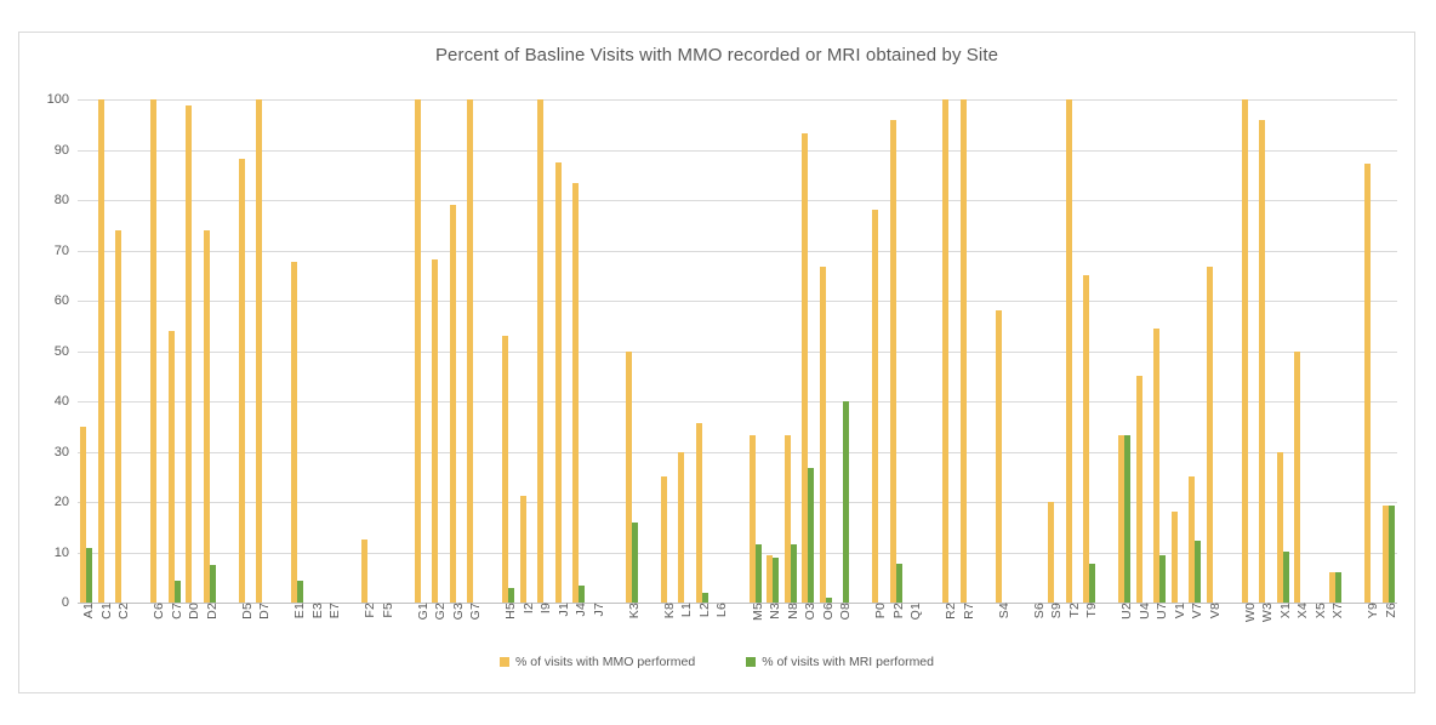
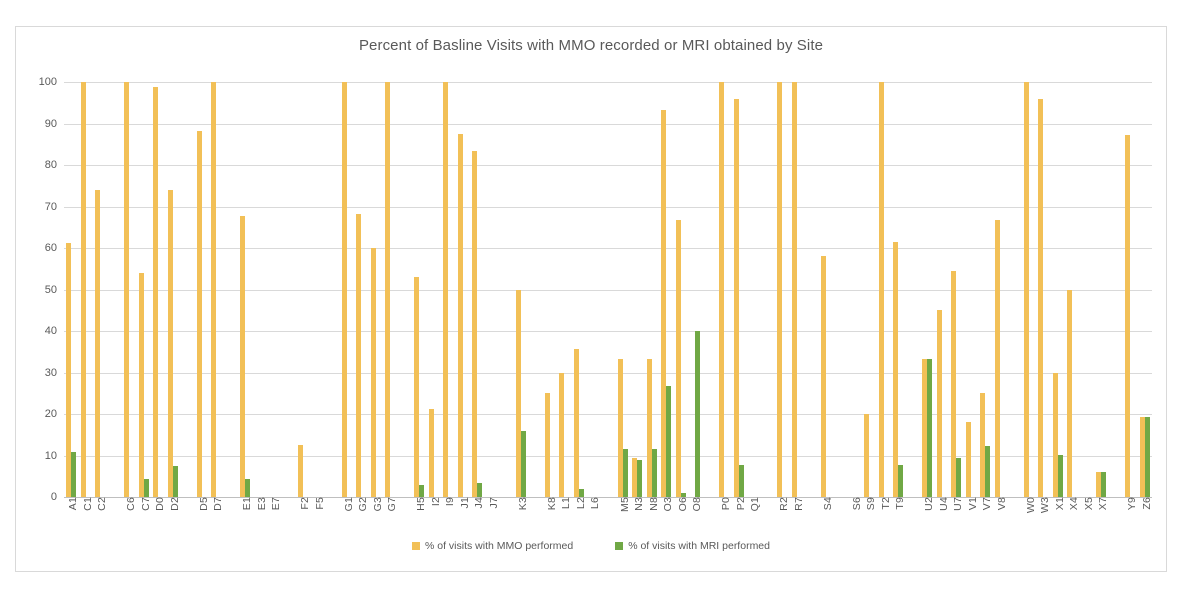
% of visits with MMO performed/A1: 35 -> 61
% of visits with MMO performed/G3: 79 -> 60
% of visits with MMO performed/P0: 78 -> 100
% of visits with MMO performed/T9: 65 -> 62
